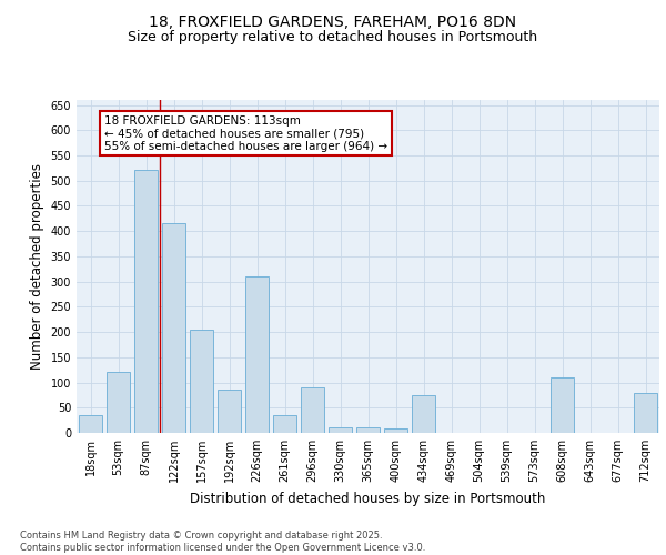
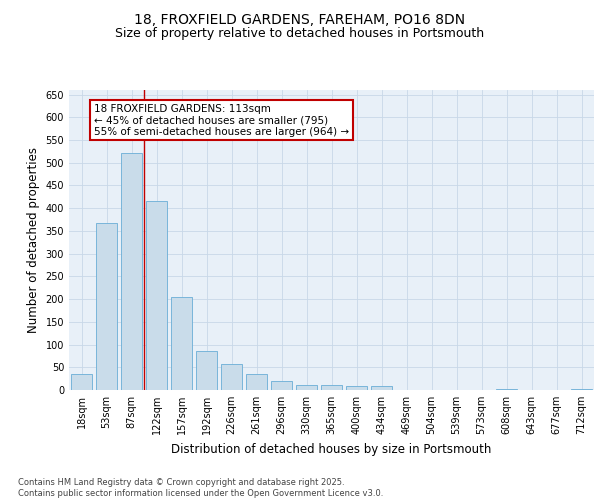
53sqm: 120 -> 367
226sqm: 310 -> 57
296sqm: 90 -> 20
434sqm: 75 -> 8
608sqm: 110 -> 3
712sqm: 80 -> 3
